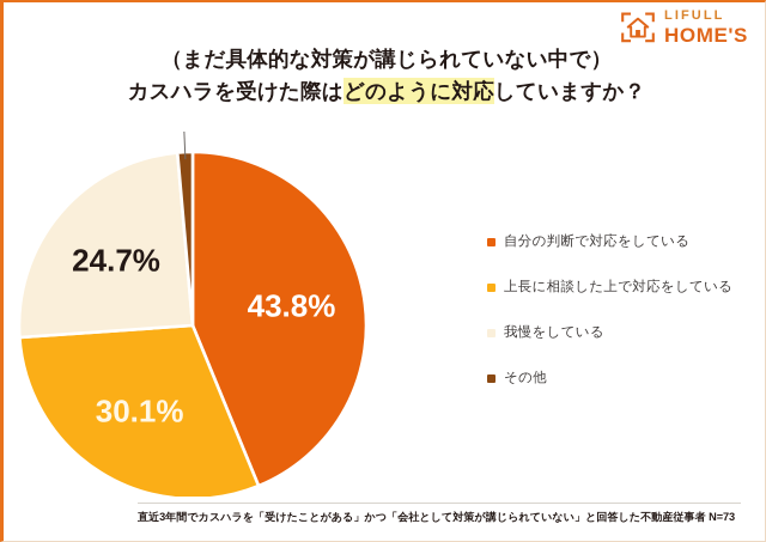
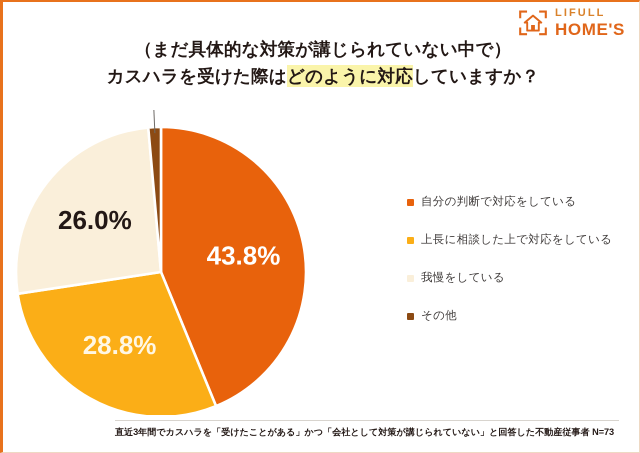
上長に相談した上で対応をしている: 30.1% -> 28.8%
我慢をしている: 24.7% -> 26.0%
